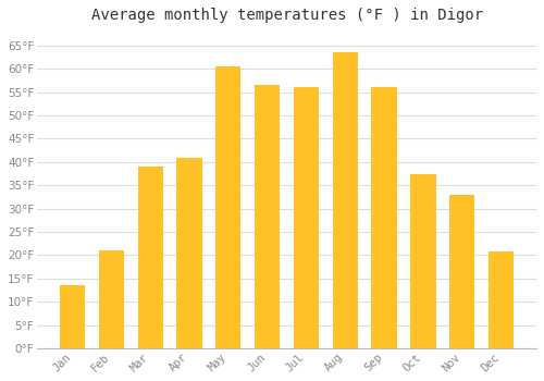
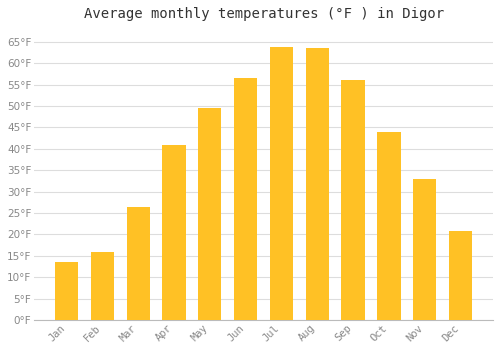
Feb: 21.0°F -> 15.8°F
Mar: 39.0°F -> 26.5°F
May: 60.5°F -> 49.5°F
Jul: 56.0°F -> 63.8°F
Oct: 37.5°F -> 44.0°F
